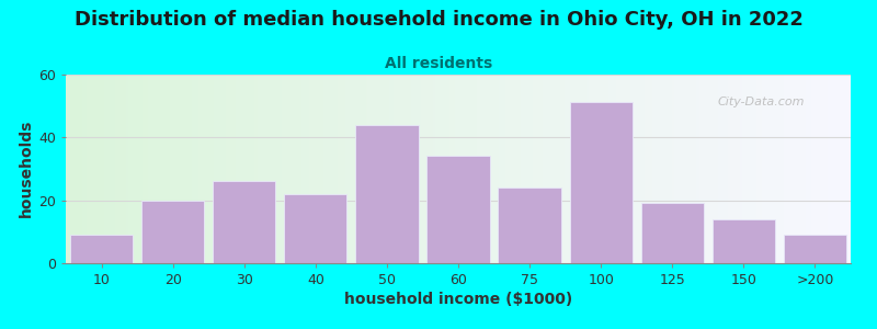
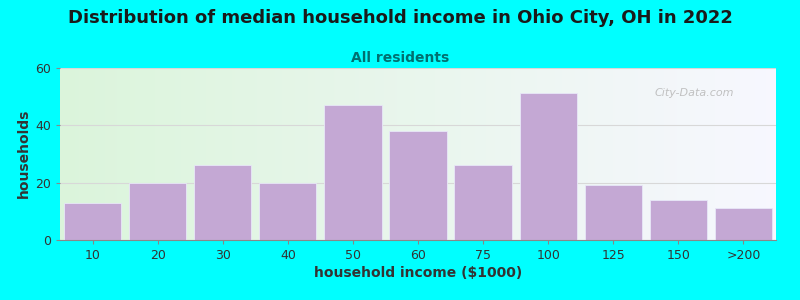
10: 9 -> 13
40: 22 -> 20
50: 44 -> 47
60: 34 -> 38
75: 24 -> 26
>200: 9 -> 11
